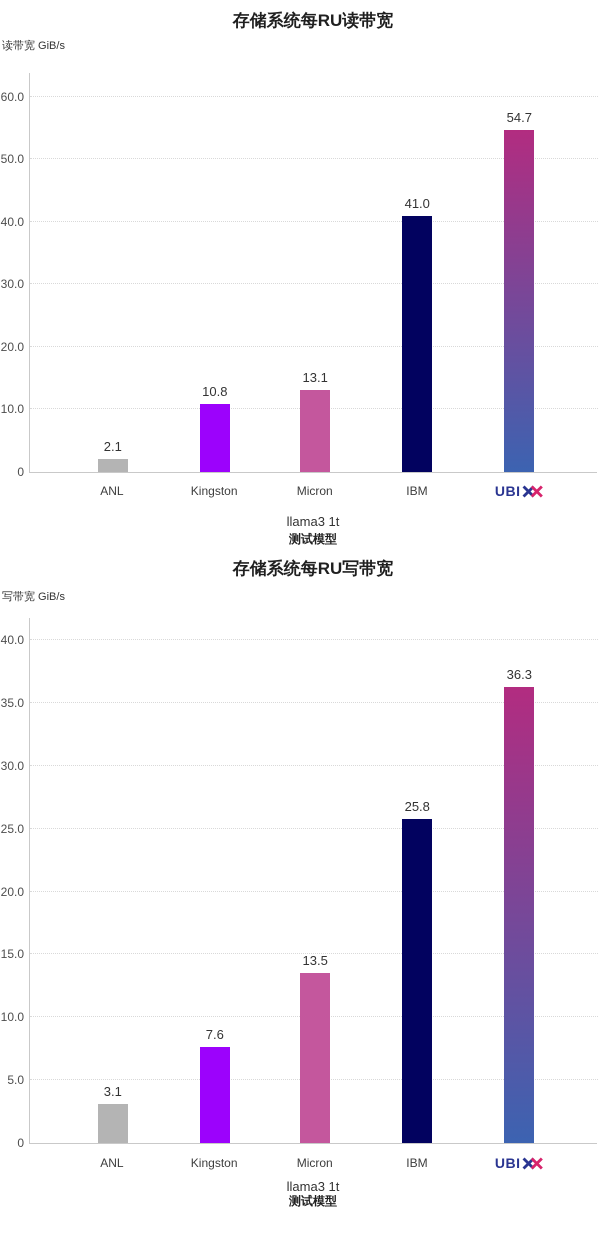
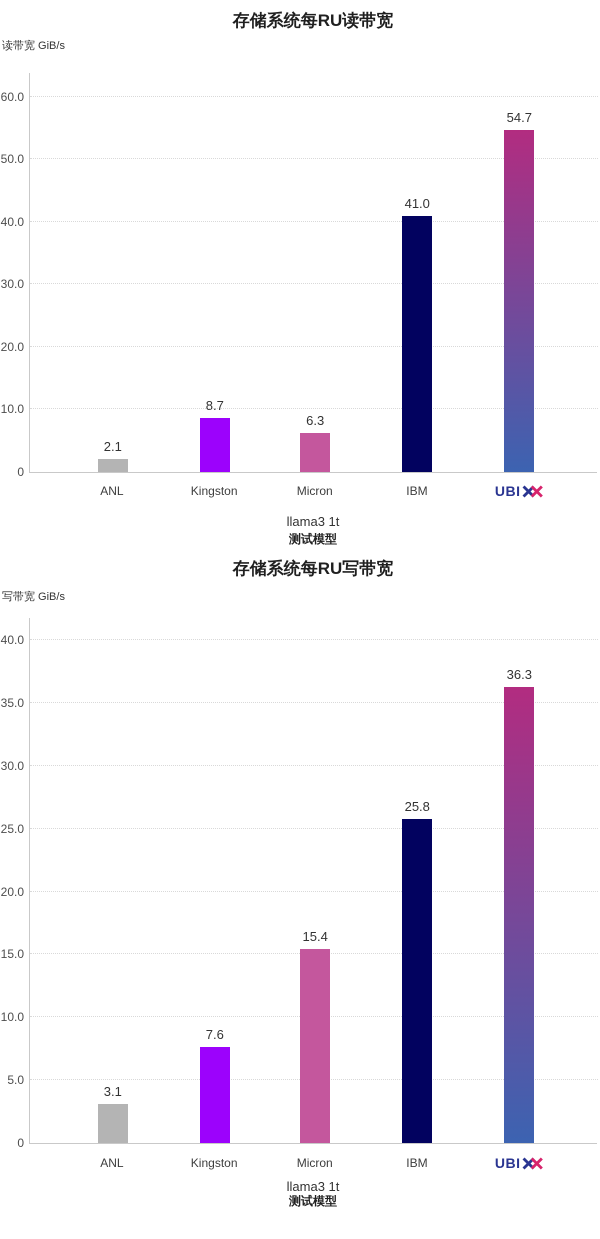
存储系统每RU读带宽/Kingston: 10.8 -> 8.7
存储系统每RU读带宽/Micron: 13.1 -> 6.3
存储系统每RU写带宽/Micron: 13.5 -> 15.4
